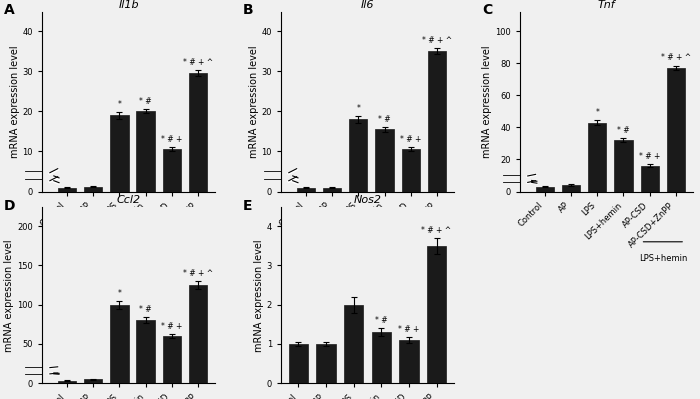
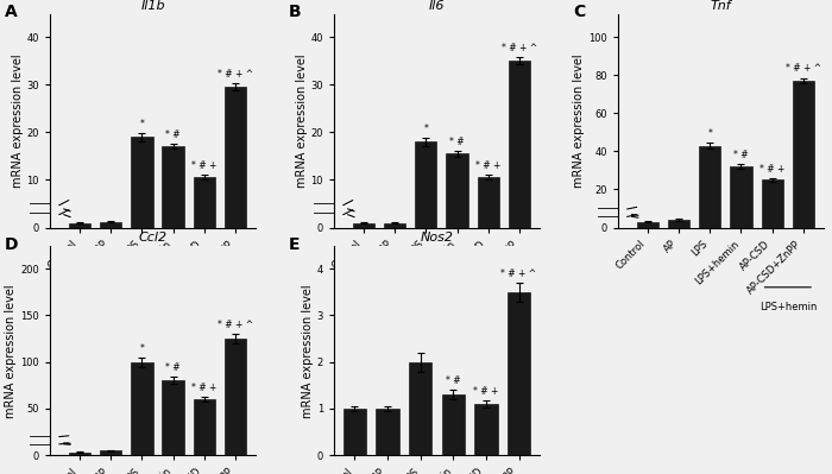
Il1b/LPS+hemin: 20.0 -> 17.0
Tnf/AP-CSD: 16 -> 25
